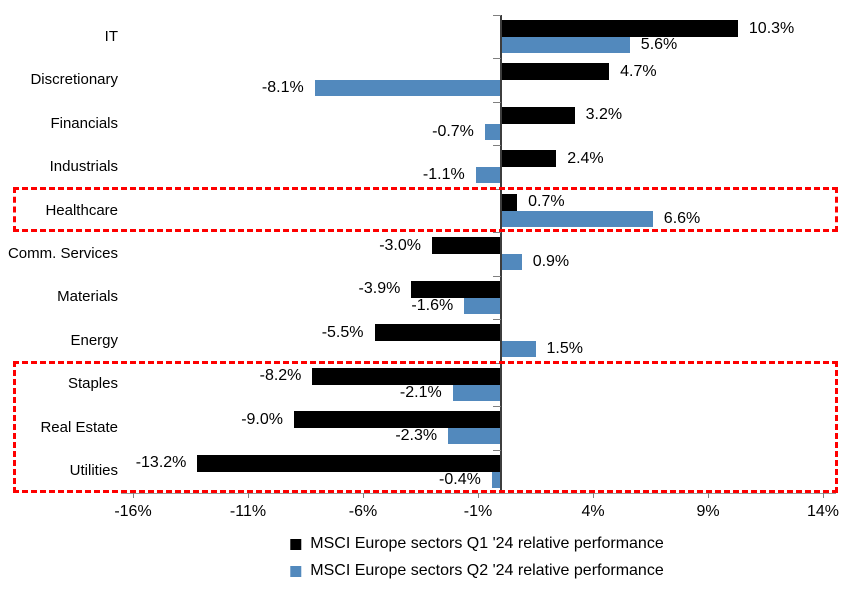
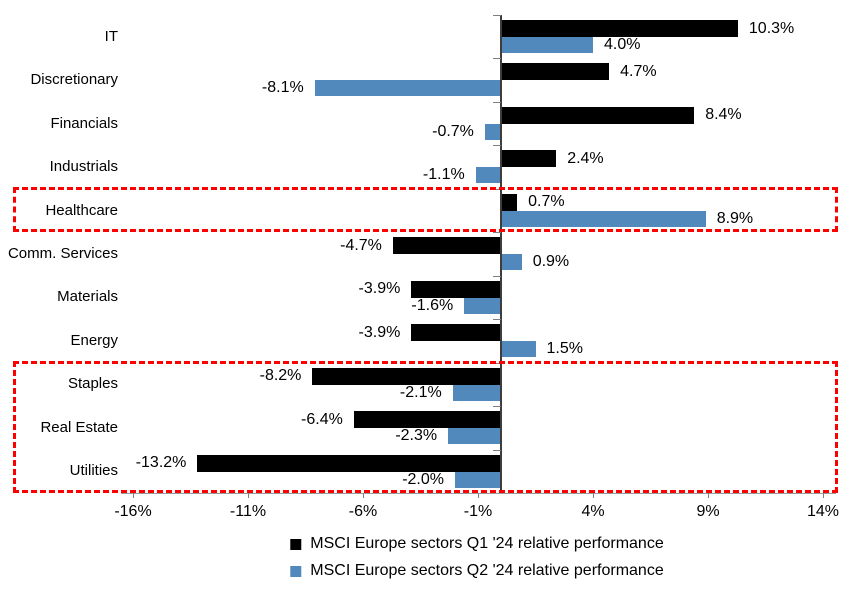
MSCI Europe sectors Q2 '24 relative performance/IT: 5.6% -> 4.0%
MSCI Europe sectors Q1 '24 relative performance/Financials: 3.2% -> 8.4%
MSCI Europe sectors Q2 '24 relative performance/Healthcare: 6.6% -> 8.9%
MSCI Europe sectors Q1 '24 relative performance/Comm. Services: -3.0% -> -4.7%
MSCI Europe sectors Q1 '24 relative performance/Energy: -5.5% -> -3.9%
MSCI Europe sectors Q1 '24 relative performance/Real Estate: -9.0% -> -6.4%
MSCI Europe sectors Q2 '24 relative performance/Utilities: -0.4% -> -2.0%
